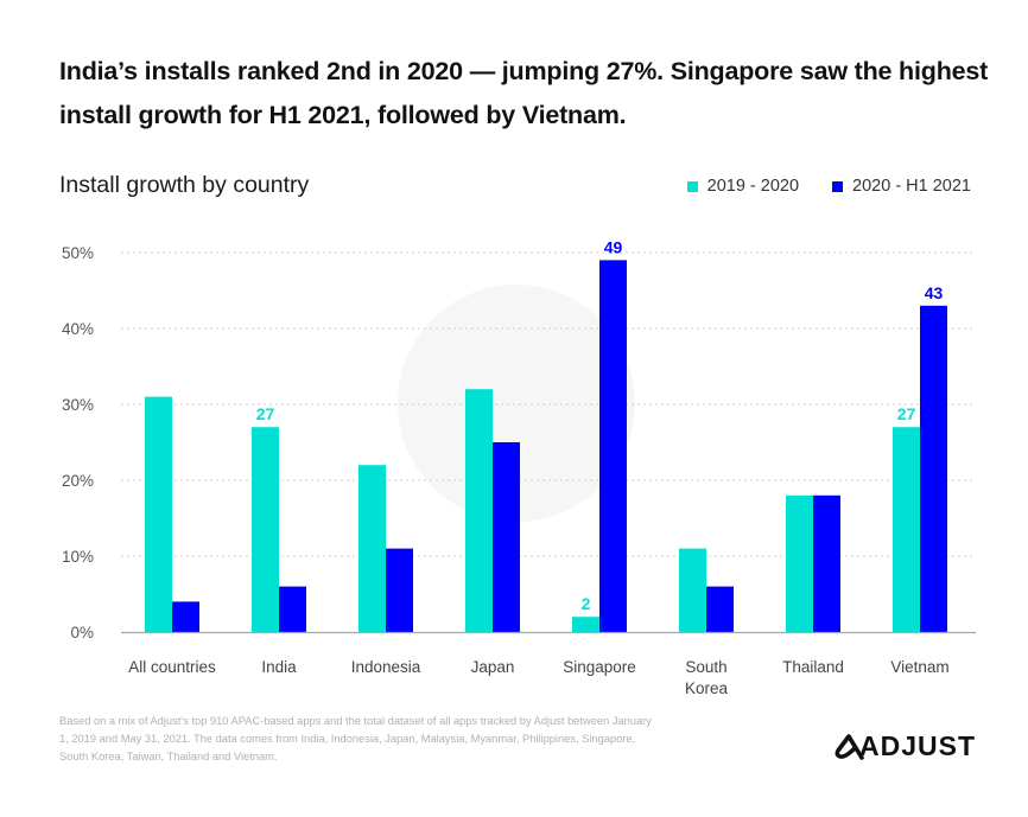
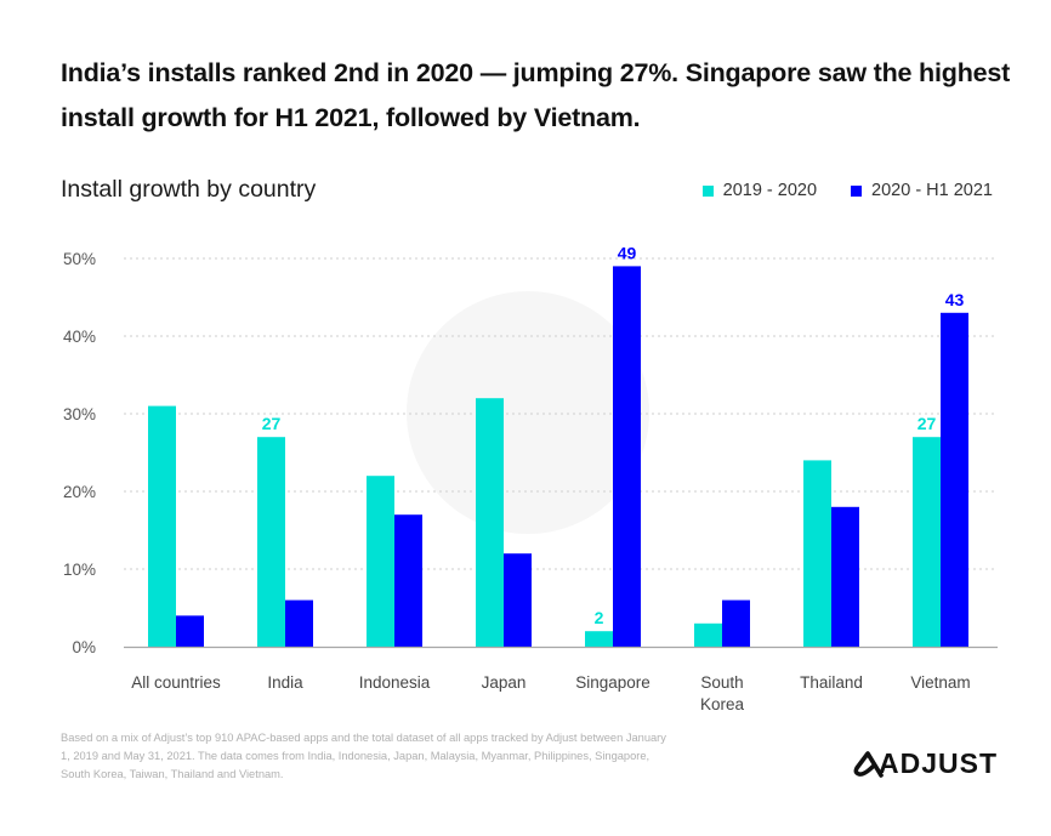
2020-H1 2021/Indonesia: 11% -> 17%
2020-H1 2021/Japan: 25% -> 12%
2019-2020/South Korea: 11% -> 3%
2019-2020/Thailand: 18% -> 24%
